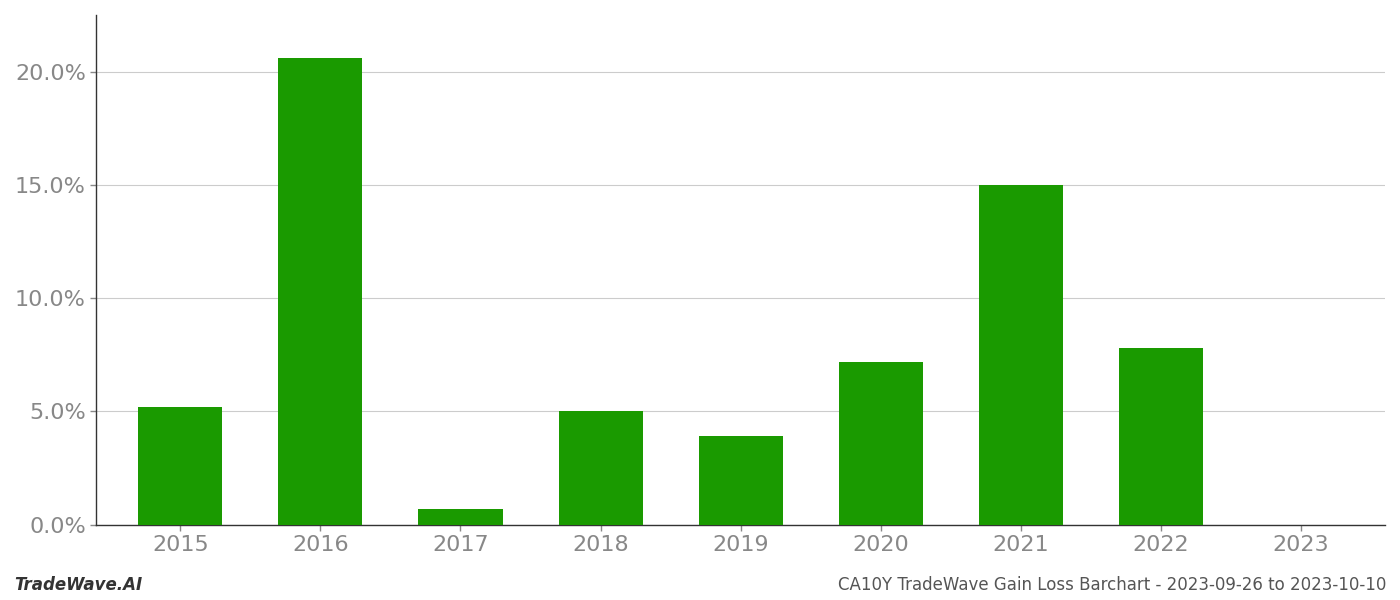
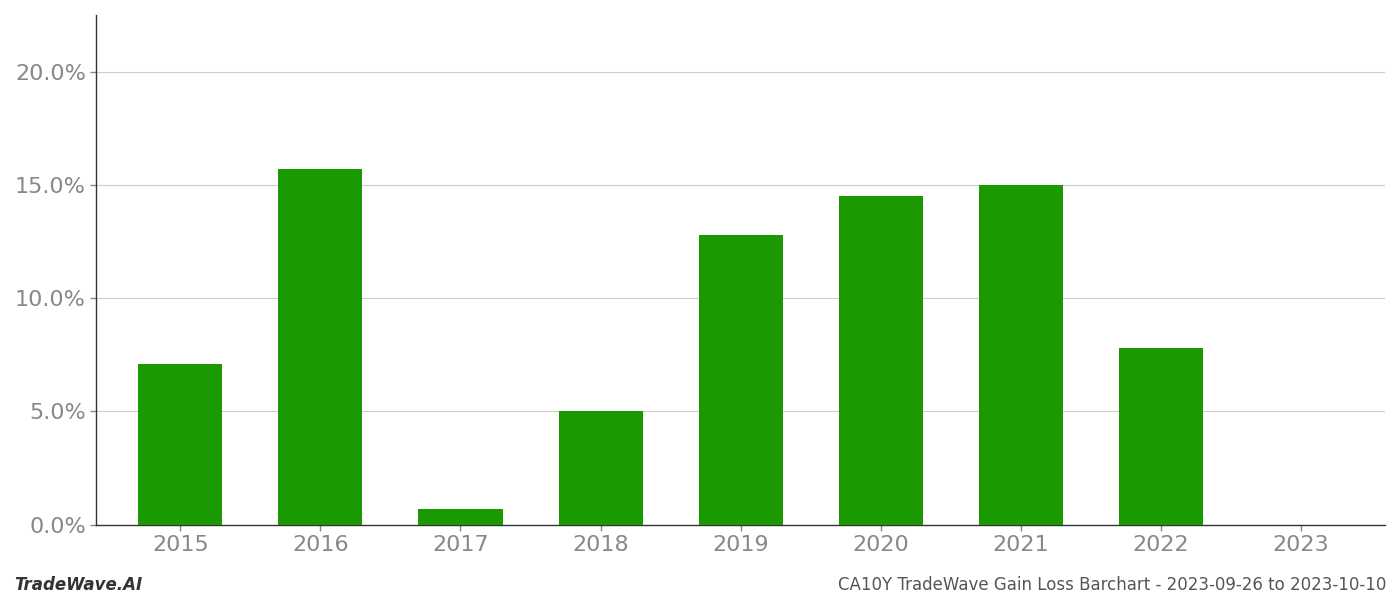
2015: 5.2% -> 7.1%
2016: 20.6% -> 15.7%
2019: 3.9% -> 12.8%
2020: 7.2% -> 14.5%
